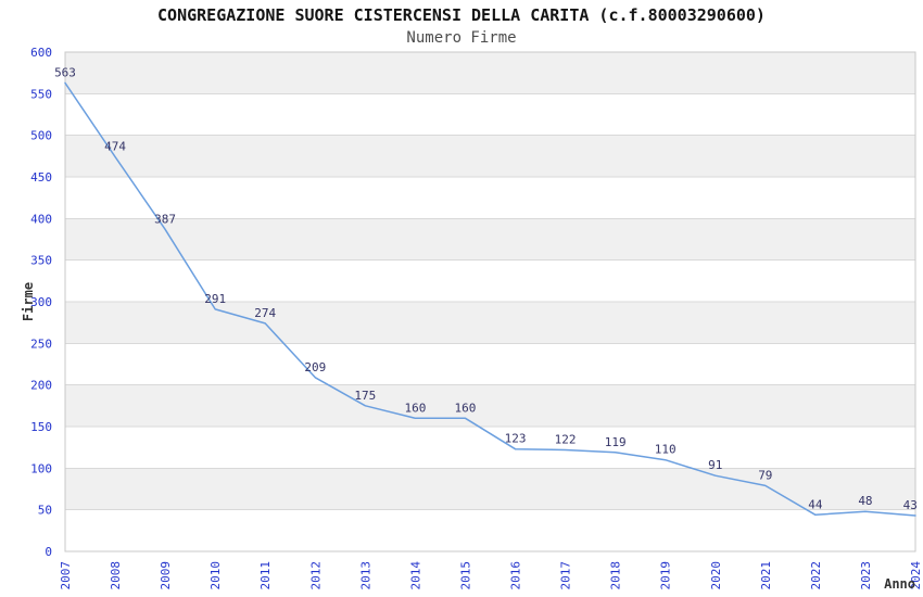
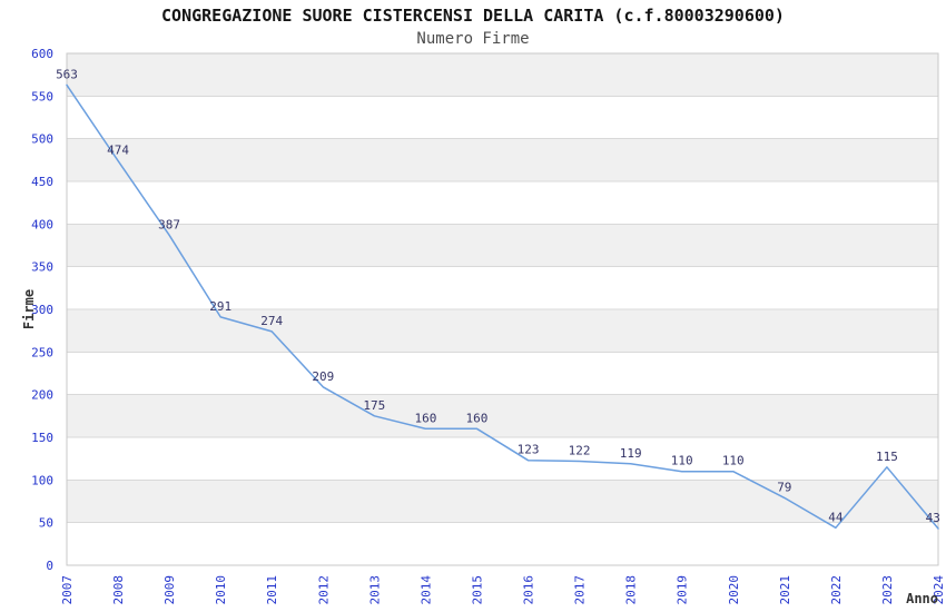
2020: 91 -> 110
2023: 48 -> 115
